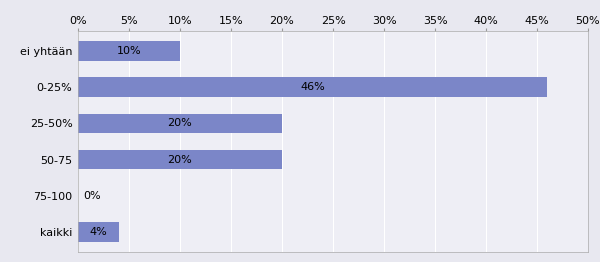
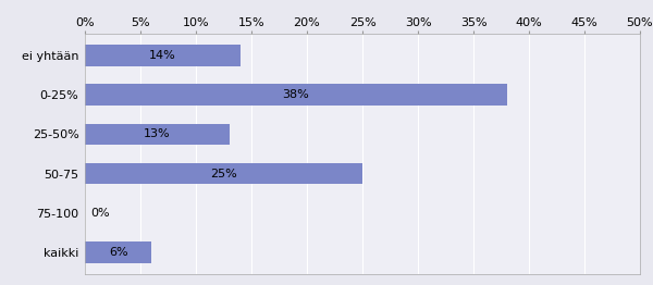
ei yhtään: 10% -> 14%
0-25%: 46% -> 38%
25-50%: 20% -> 13%
50-75: 20% -> 25%
kaikki: 4% -> 6%
